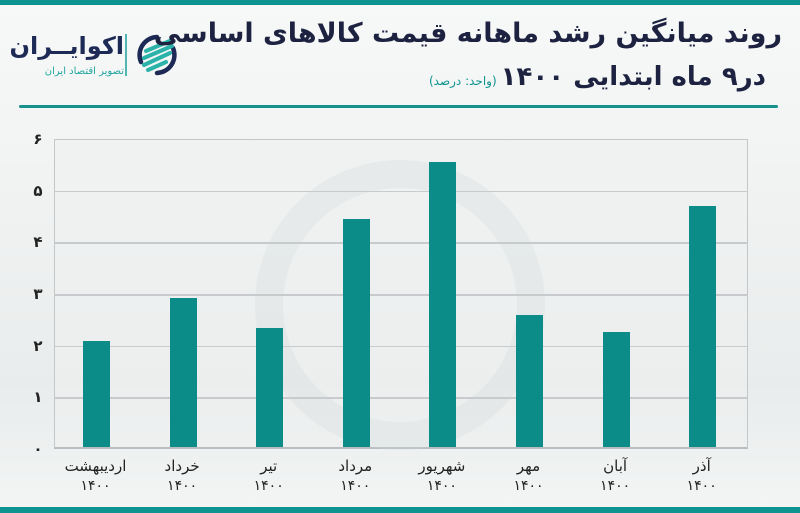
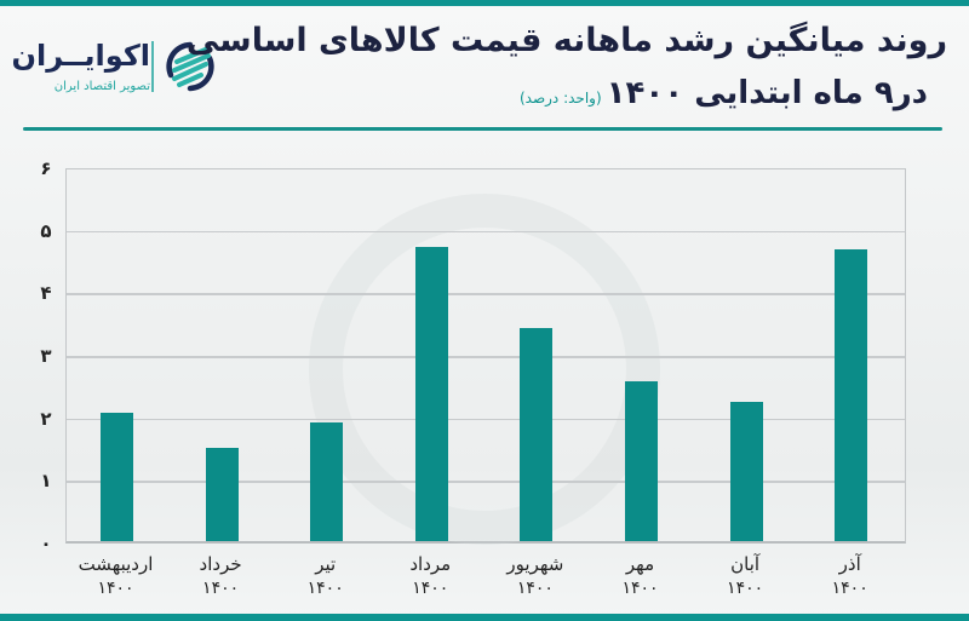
خرداد ۱۴۰۰: 2.9 -> 1.5
تیر ۱۴۰۰: 2.3 -> 1.9
مرداد ۱۴۰۰: 4.4 -> 4.7
شهریور ۱۴۰۰: 5.5 -> 3.4
